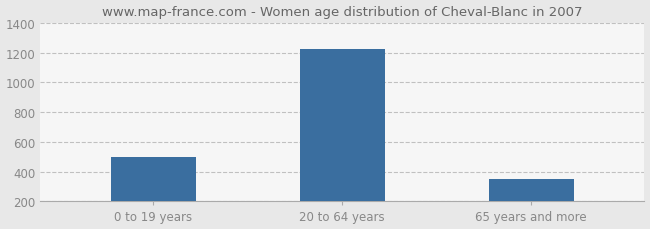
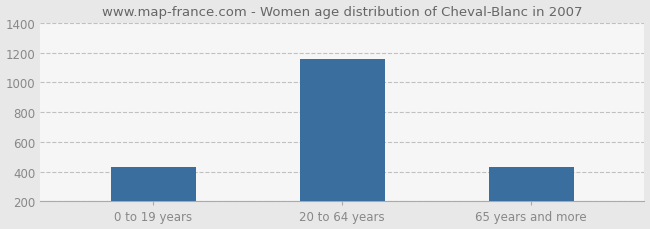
0 to 19 years: 500 -> 430
20 to 64 years: 1220 -> 1160
65 years and more: 350 -> 430
